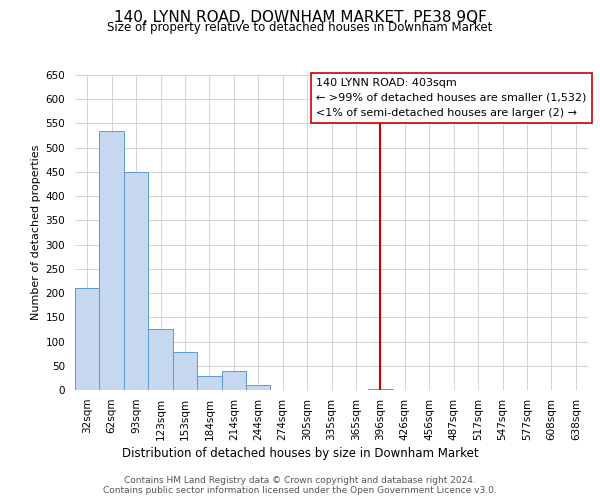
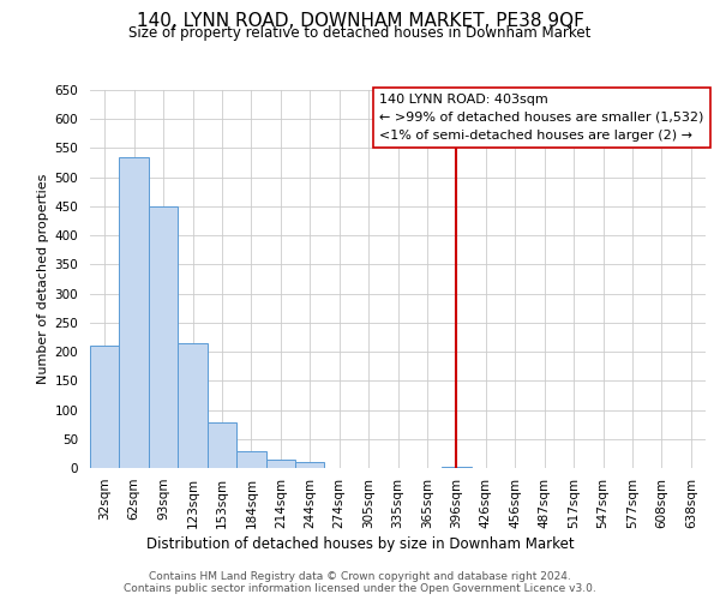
123sqm: 125 -> 215
214sqm: 40 -> 15
